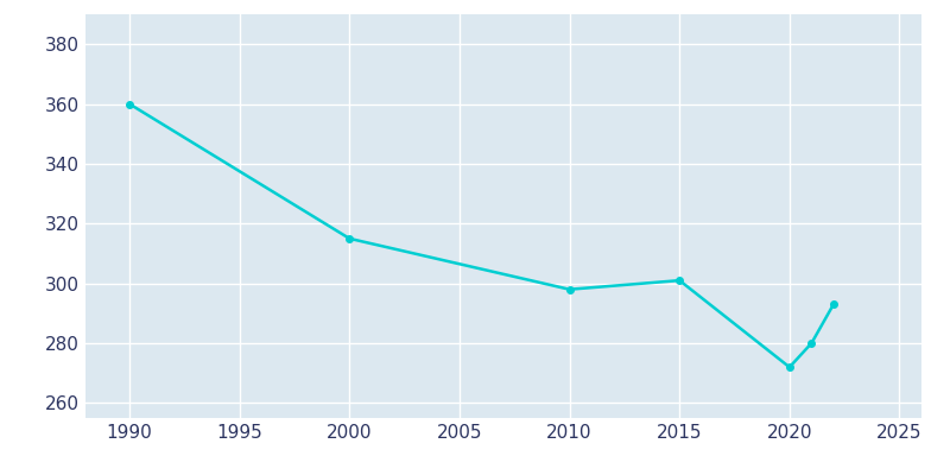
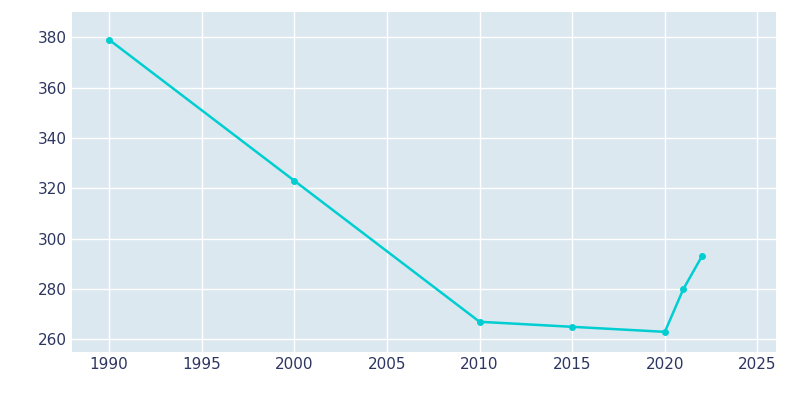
1990: 360 -> 379
2000: 315 -> 323
2010: 298 -> 267
2015: 301 -> 265
2020: 272 -> 263
